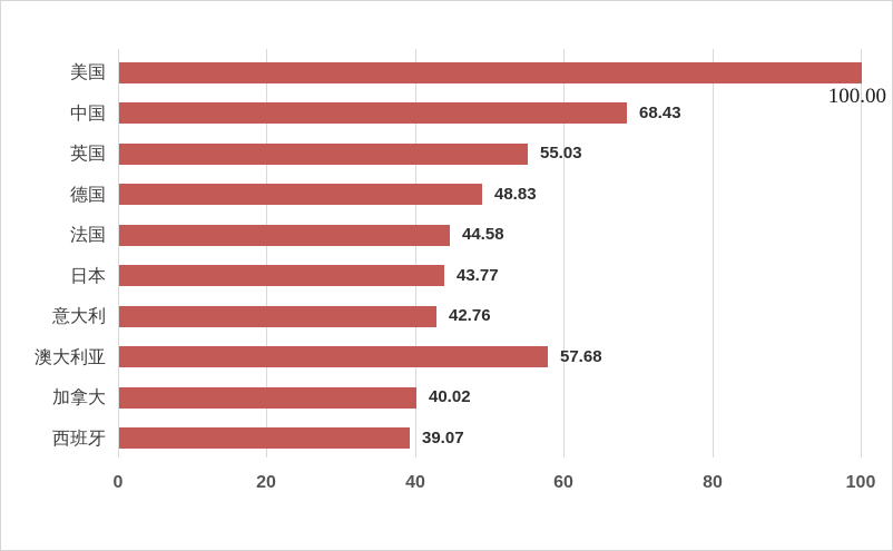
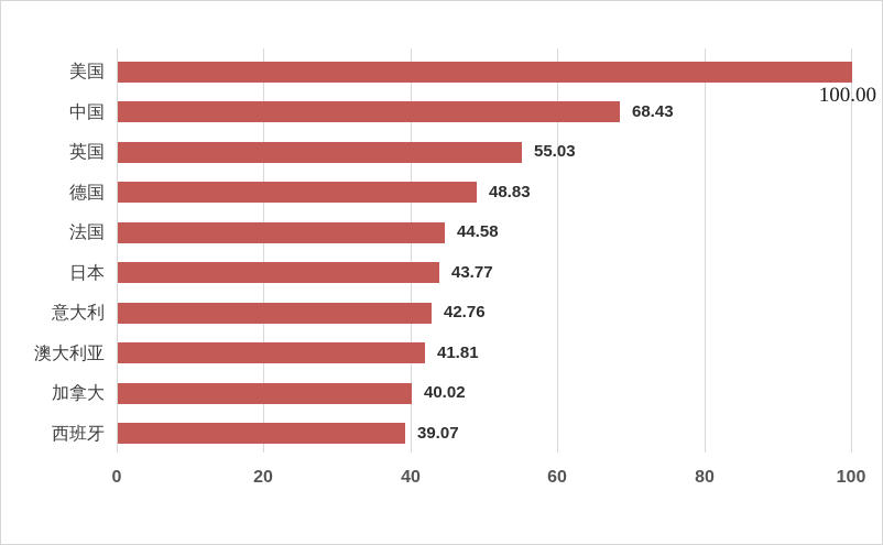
澳大利亚: 57.68 -> 41.81
